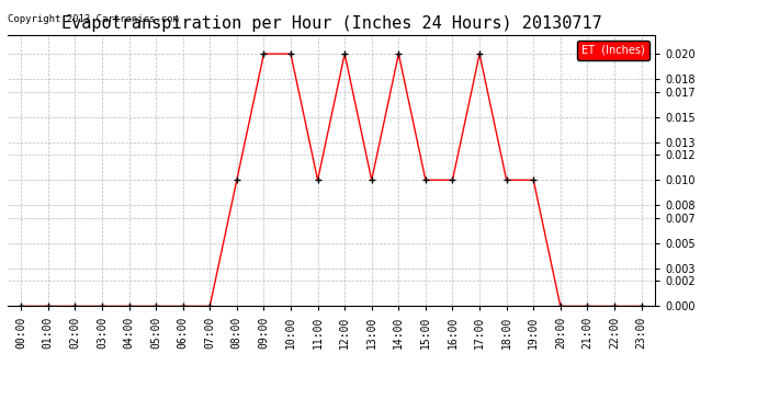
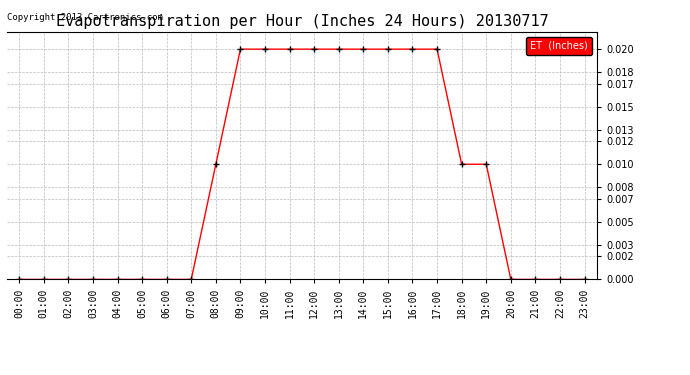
11:00: 0.01 -> 0.02
13:00: 0.01 -> 0.02
15:00: 0.01 -> 0.02
16:00: 0.01 -> 0.02
